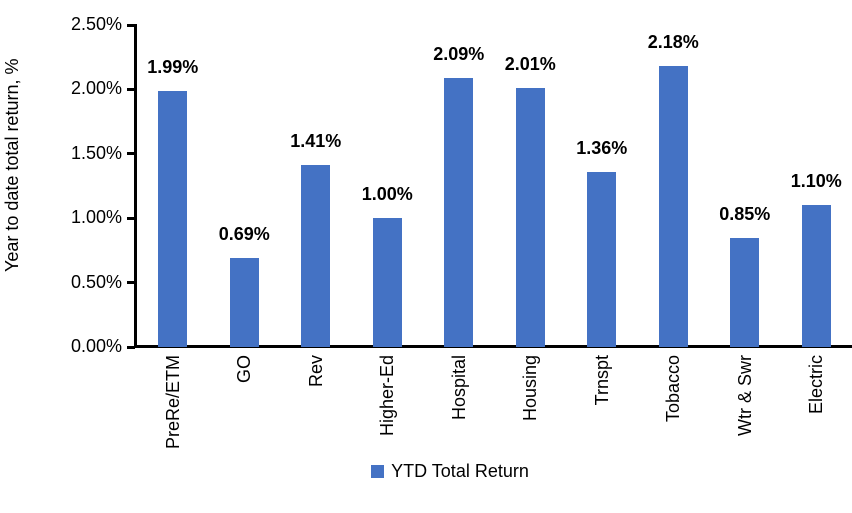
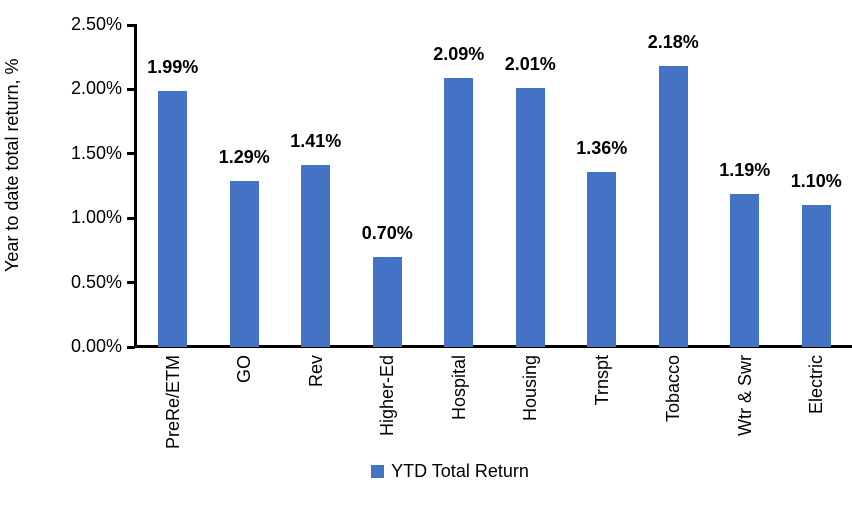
GO: 0.69% -> 1.29%
Higher-Ed: 1.00% -> 0.70%
Wtr & Swr: 0.85% -> 1.19%
